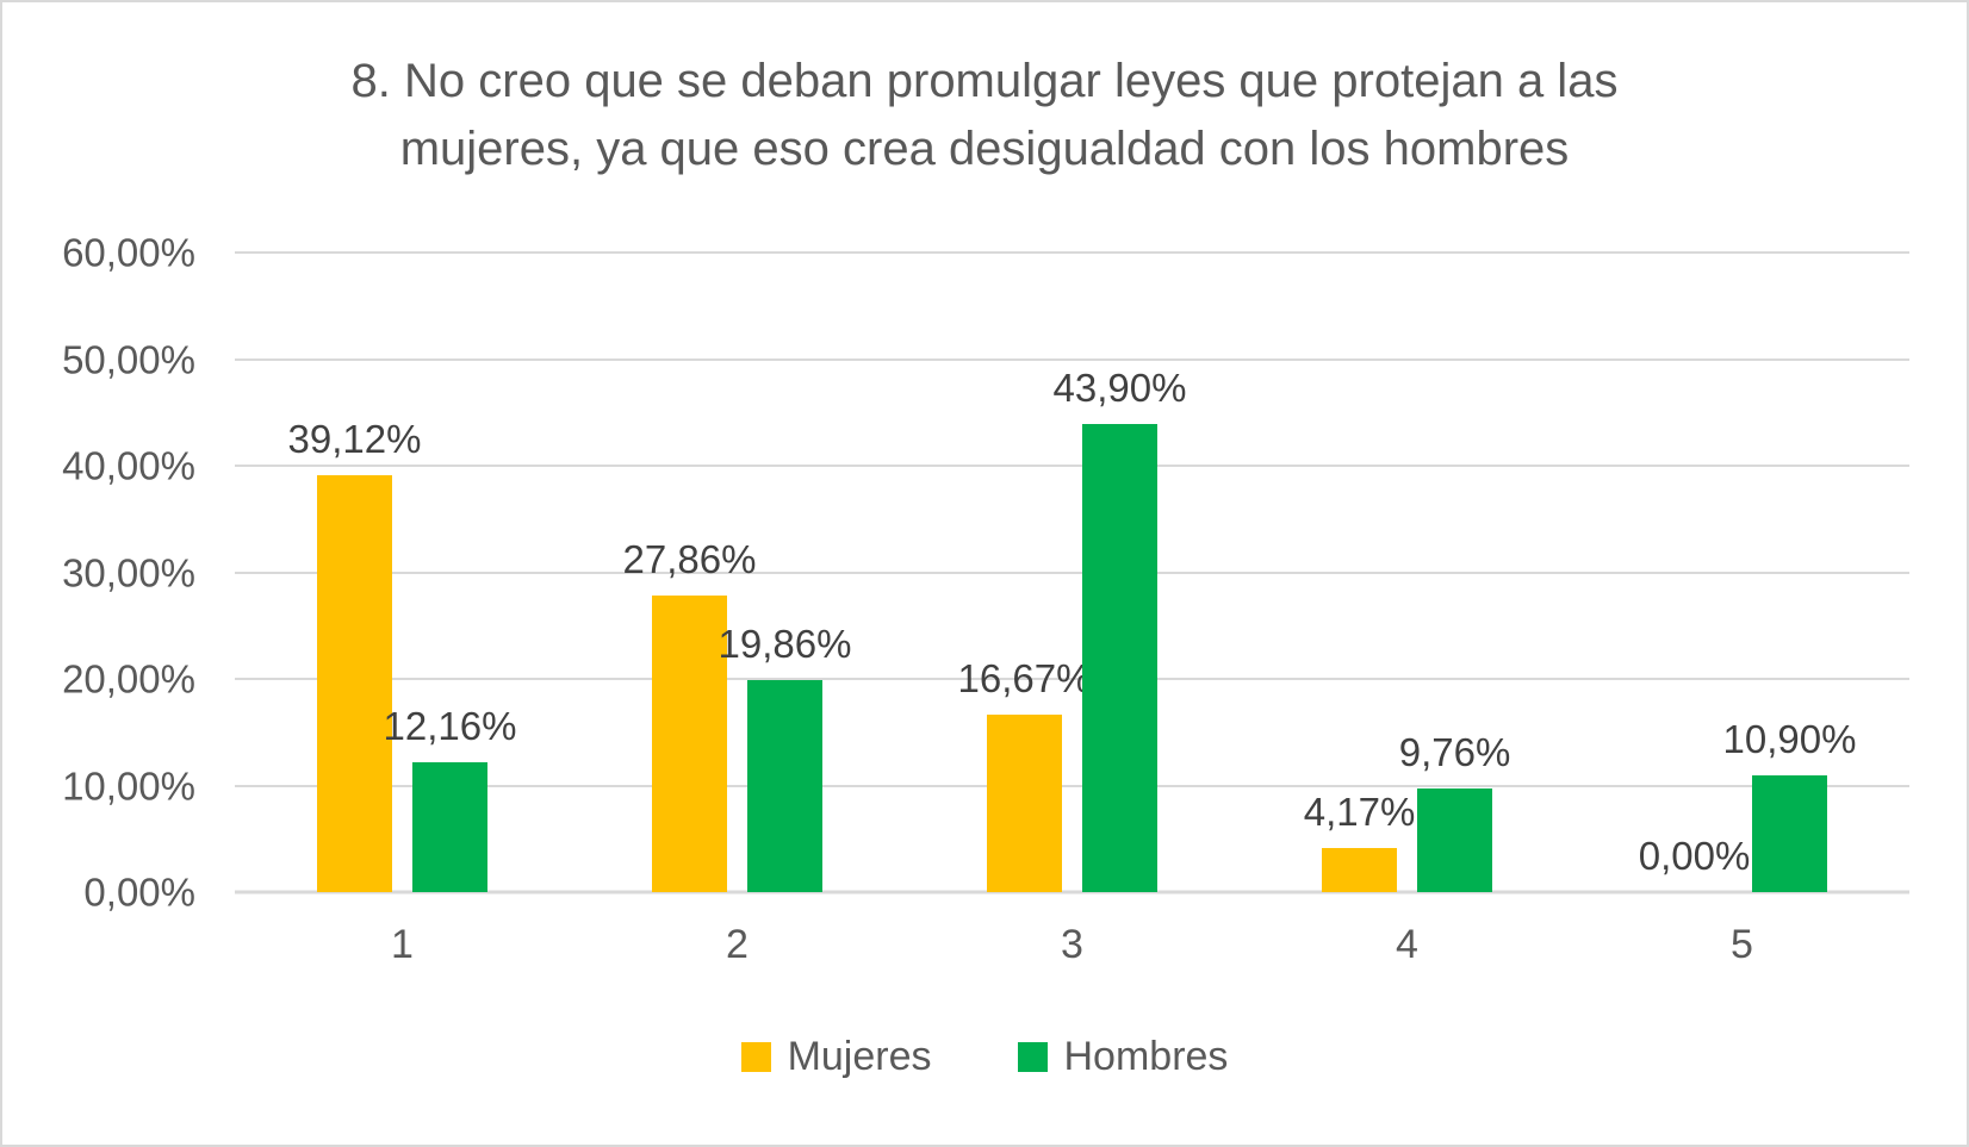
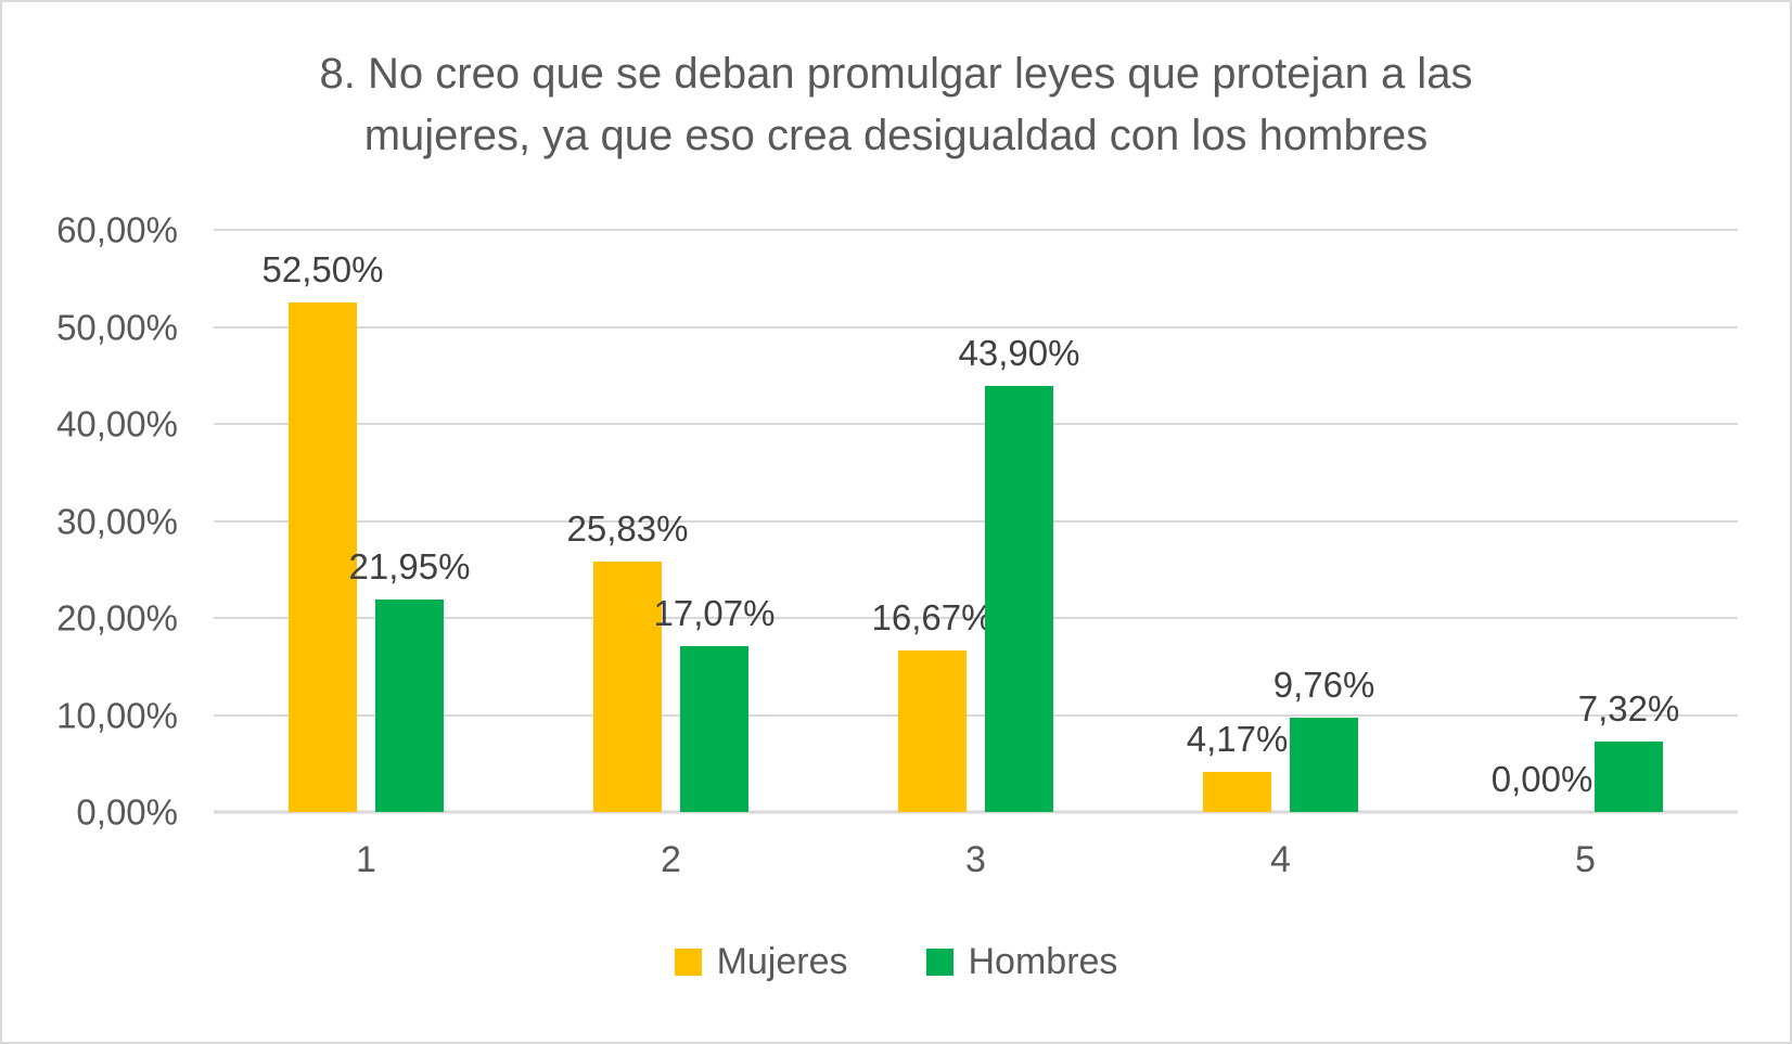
Mujeres/1: 39,12% -> 52,50%
Hombres/1: 12,16% -> 21,95%
Mujeres/2: 27,86% -> 25,83%
Hombres/2: 19,86% -> 17,07%
Hombres/5: 10,90% -> 7,32%
